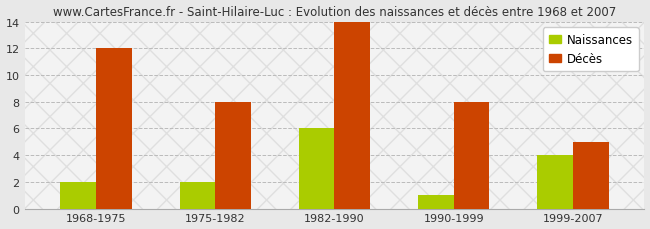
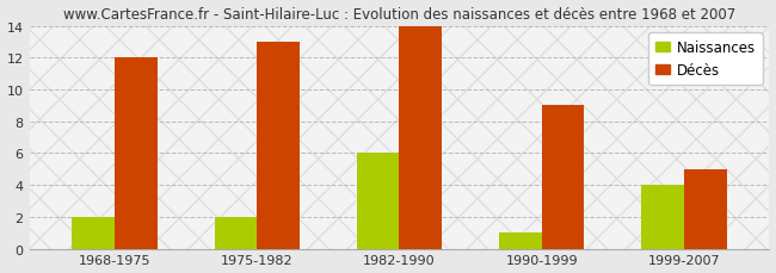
Décès/1975-1982: 8 -> 13
Décès/1990-1999: 8 -> 9
